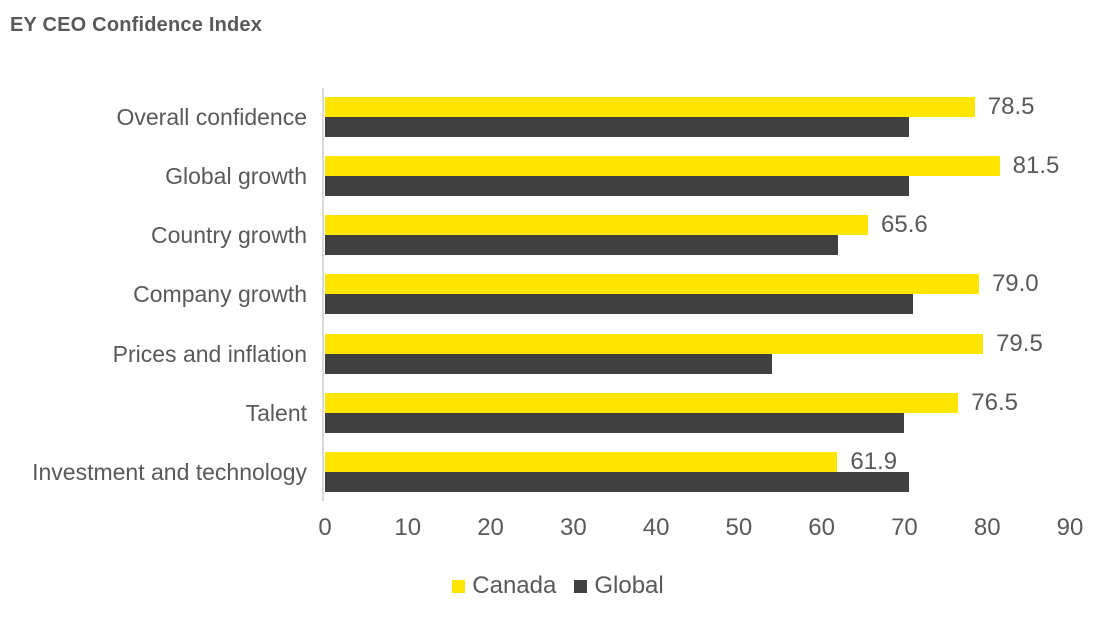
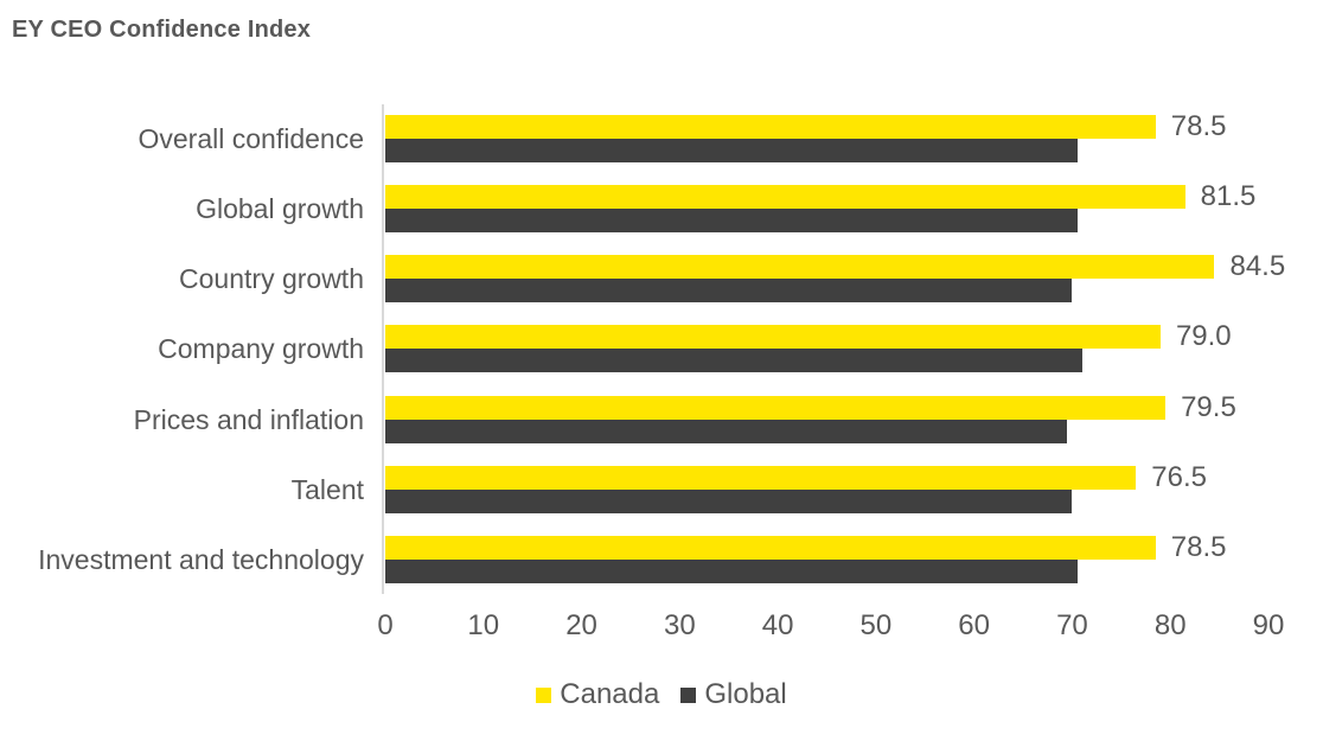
Canada/Country growth: 65.6 -> 84.5
Global/Country growth: 62 -> 70
Global/Prices and inflation: 54 -> 70
Canada/Investment and technology: 61.9 -> 78.5
